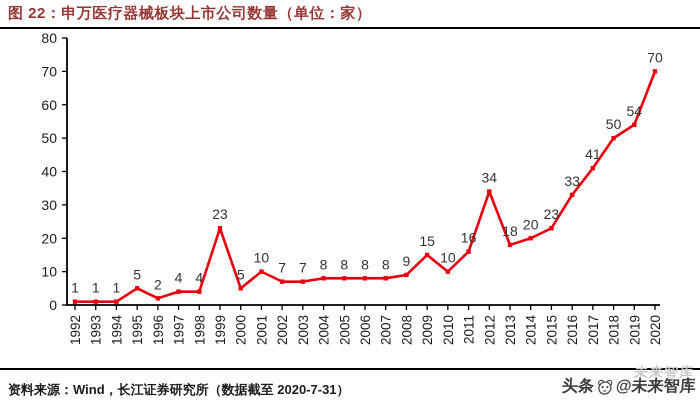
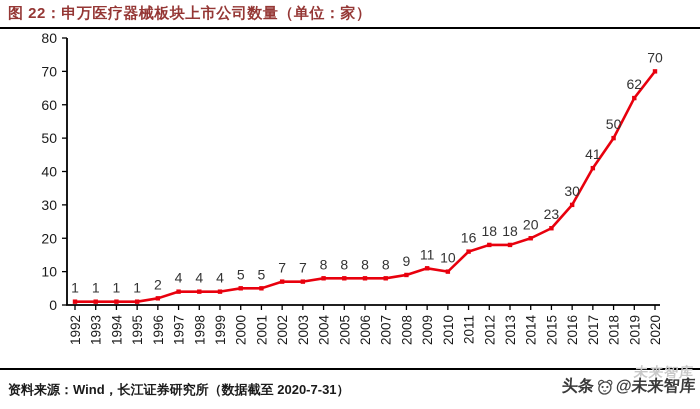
1995: 5 -> 1
1999: 23 -> 4
2001: 10 -> 5
2009: 15 -> 11
2012: 34 -> 18
2016: 33 -> 30
2019: 54 -> 62
